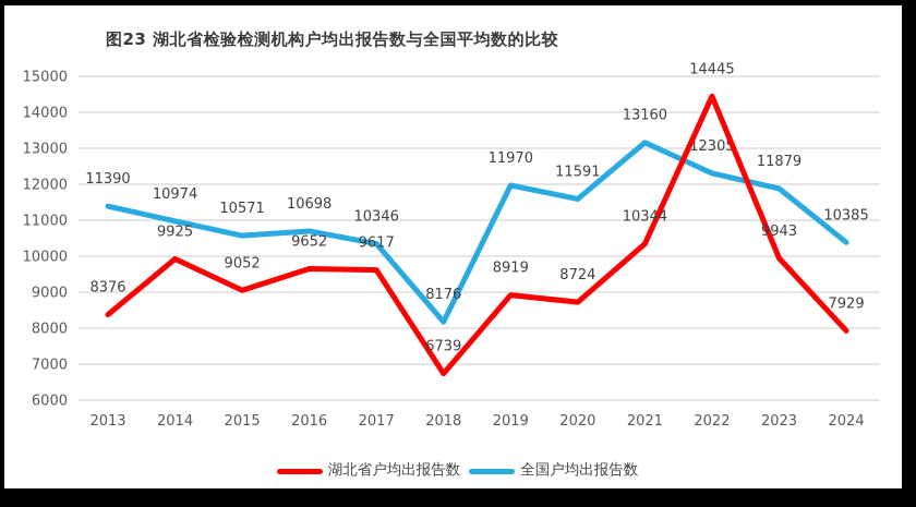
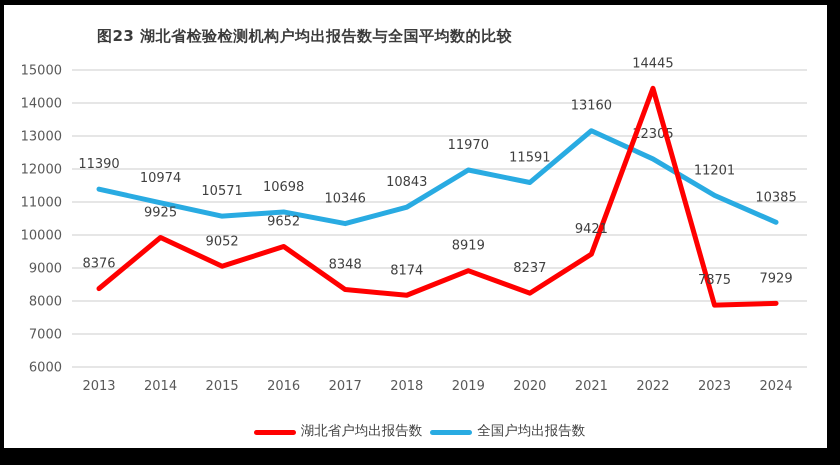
湖北省户均出报告数/2017: 9617 -> 8348
湖北省户均出报告数/2018: 6739 -> 8174
全国户均出报告数/2018: 8176 -> 10843
湖北省户均出报告数/2020: 8724 -> 8237
湖北省户均出报告数/2021: 10344 -> 9421
湖北省户均出报告数/2023: 9943 -> 7875
全国户均出报告数/2023: 11879 -> 11201
